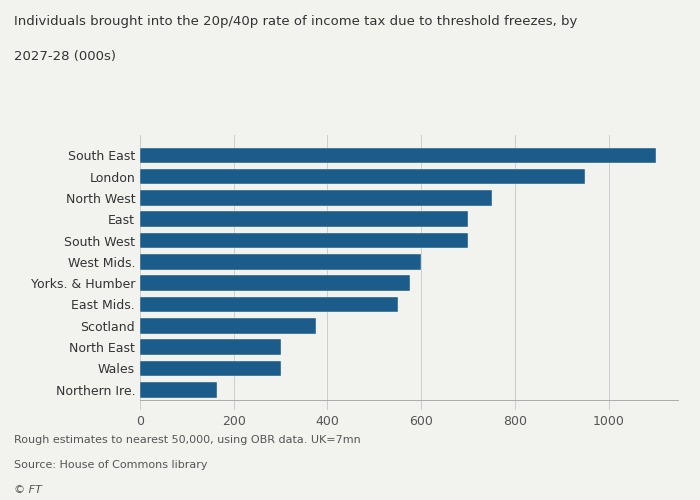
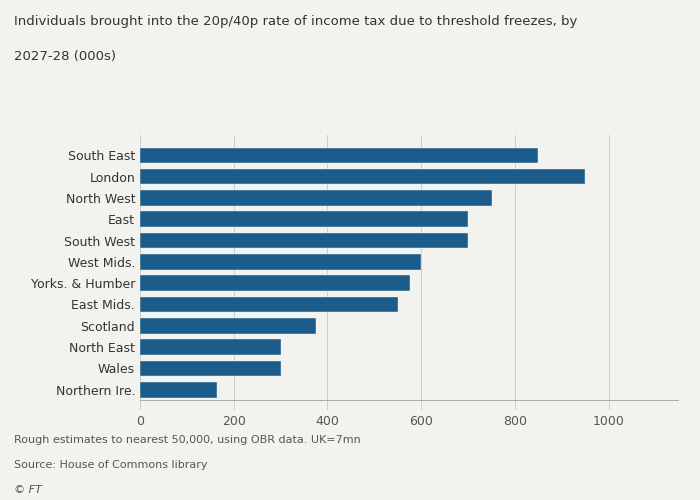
South East: 1100 -> 850
